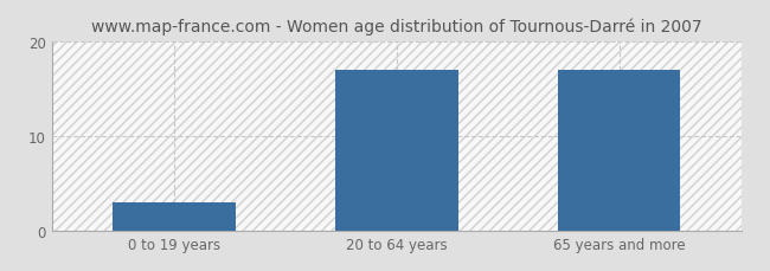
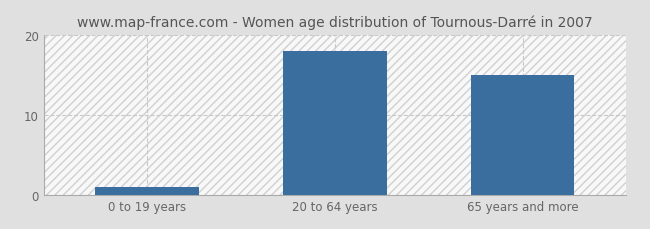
0 to 19 years: 3 -> 1
20 to 64 years: 17 -> 18
65 years and more: 17 -> 15
